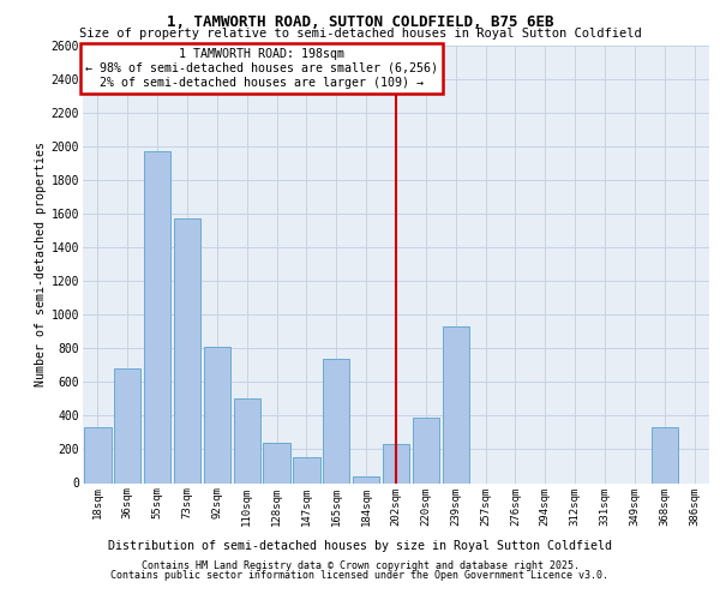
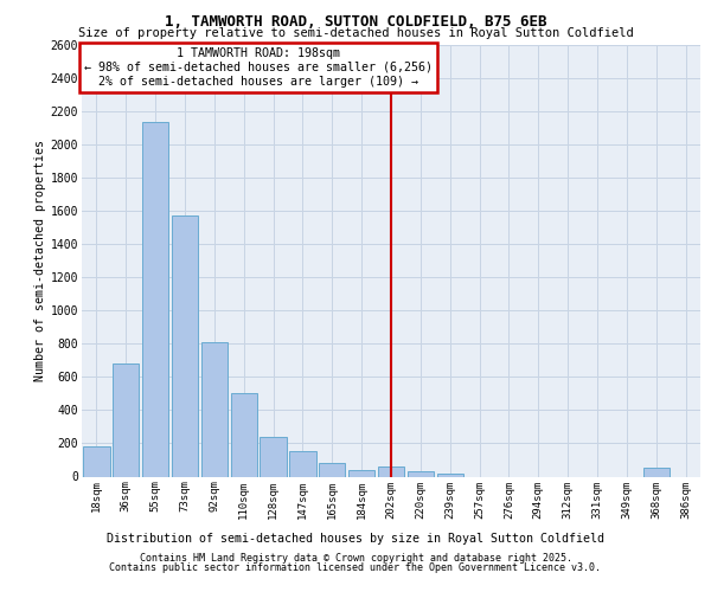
18sqm: 330 -> 180
55sqm: 1970 -> 2130
165sqm: 740 -> 80
202sqm: 230 -> 60
220sqm: 390 -> 30
239sqm: 930 -> 20
368sqm: 330 -> 50
